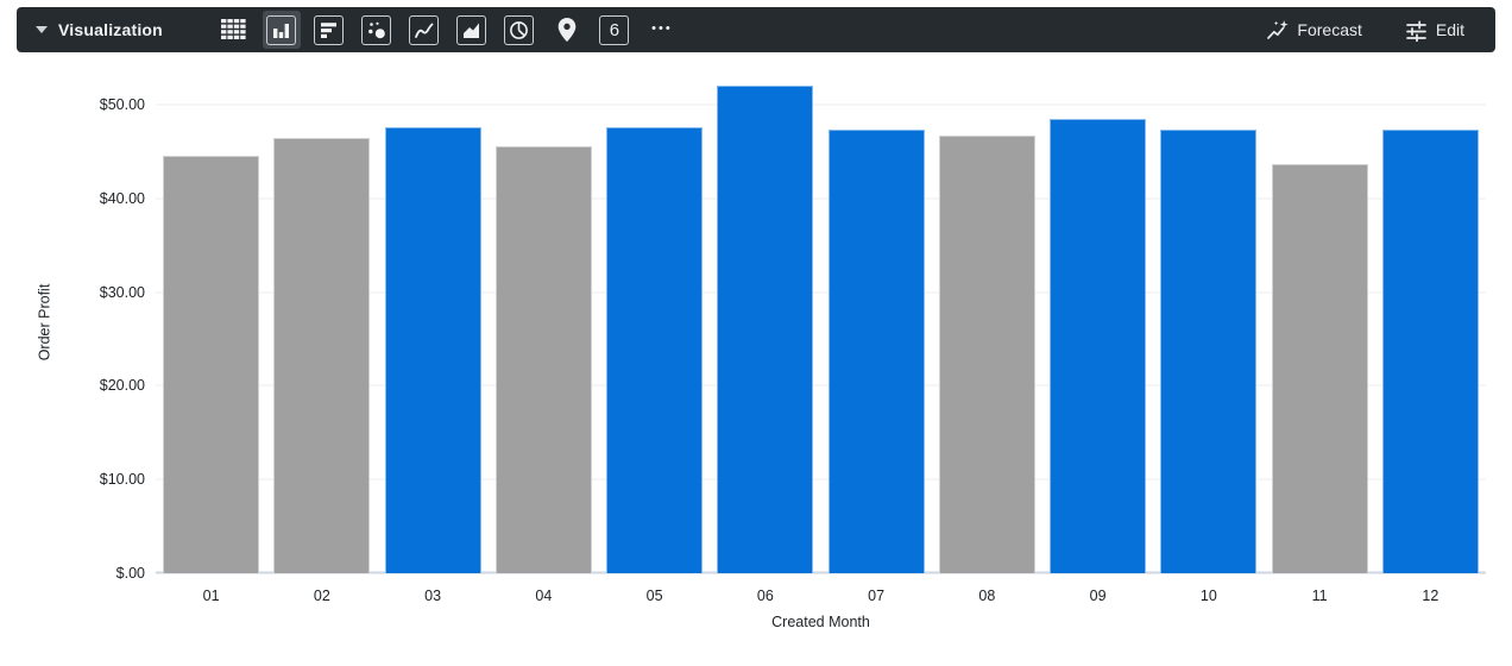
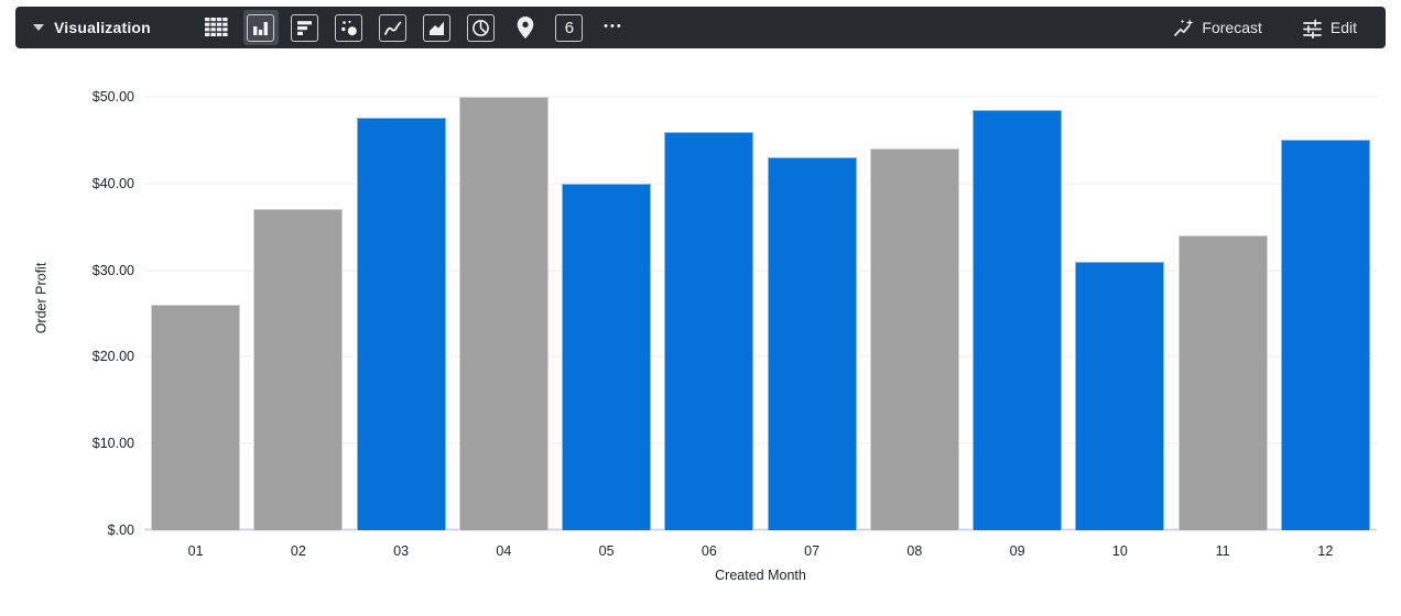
01: $45 -> $26
02: $46 -> $37
04: $46 -> $50
05: $48 -> $40
06: $52 -> $46
07: $47 -> $43
08: $47 -> $44
10: $47 -> $31
11: $44 -> $34
12: $47 -> $45
